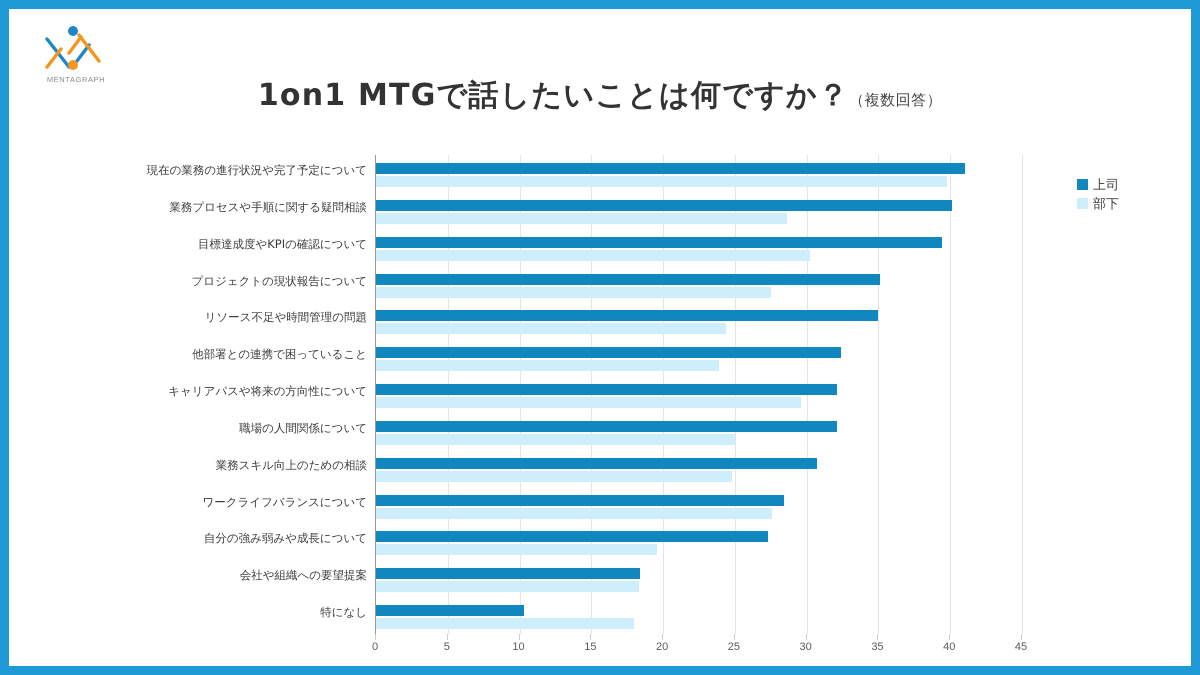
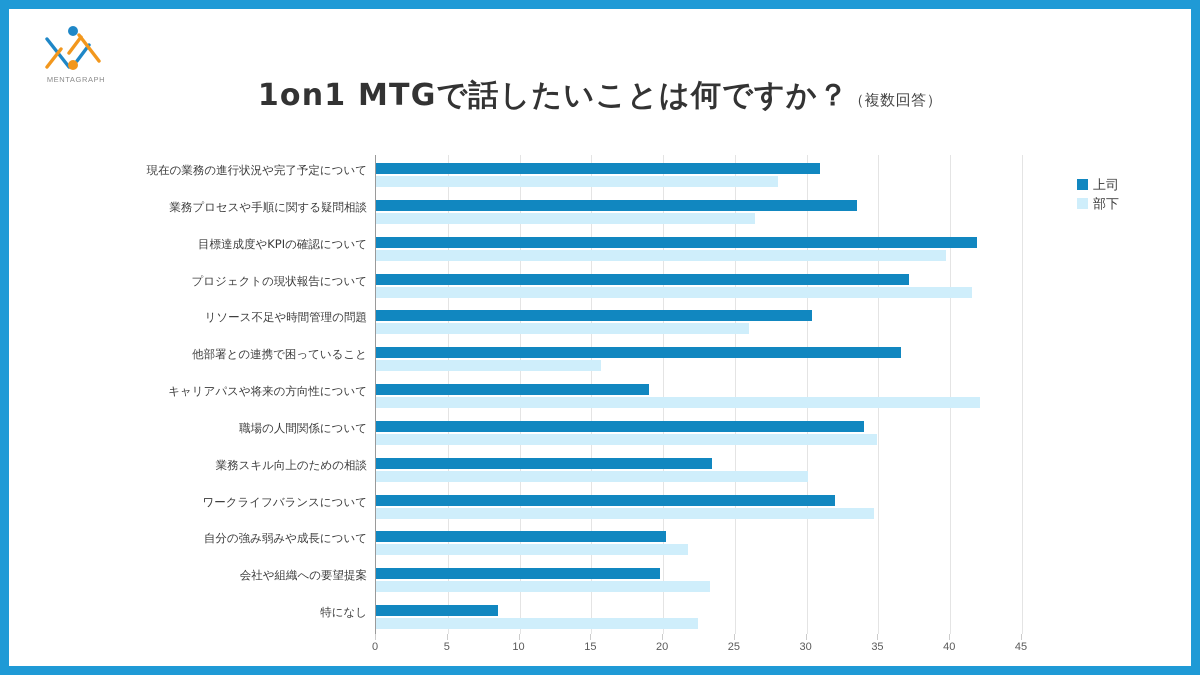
上司/現在の業務の進行状況や完了予定について: 41.0 -> 30.9
部下/現在の業務の進行状況や完了予定について: 39.8 -> 28.0
上司/業務プロセスや手順に関する疑問相談: 40.1 -> 33.5
部下/業務プロセスや手順に関する疑問相談: 28.6 -> 26.4
上司/目標達成度やKPIの確認について: 39.4 -> 41.9
部下/目標達成度やKPIの確認について: 30.2 -> 39.7
上司/プロジェクトの現状報告について: 35.1 -> 37.1
部下/プロジェクトの現状報告について: 27.5 -> 41.5
上司/リソース不足や時間管理の問題: 35.0 -> 30.4
部下/リソース不足や時間管理の問題: 24.4 -> 26.0
上司/他部署との連携で困っていること: 32.4 -> 36.6
部下/他部署との連携で困っていること: 23.9 -> 15.7
上司/キャリアパスや将来の方向性について: 32.1 -> 19.0
部下/キャリアパスや将来の方向性について: 29.6 -> 42.1
上司/職場の人間関係について: 32.1 -> 34.0
部下/職場の人間関係について: 25.0 -> 34.9
上司/業務スキル向上のための相談: 30.7 -> 23.4
部下/業務スキル向上のための相談: 24.8 -> 30.1
上司/ワークライフバランスについて: 28.4 -> 32.0
部下/ワークライフバランスについて: 27.6 -> 34.7
上司/自分の強み弱みや成長について: 27.3 -> 20.2
部下/自分の強み弱みや成長について: 19.6 -> 21.7
上司/会社や組織への要望提案: 18.4 -> 19.8
部下/会社や組織への要望提案: 18.3 -> 23.3
上司/特になし: 10.3 -> 8.5
部下/特になし: 18.0 -> 22.4
